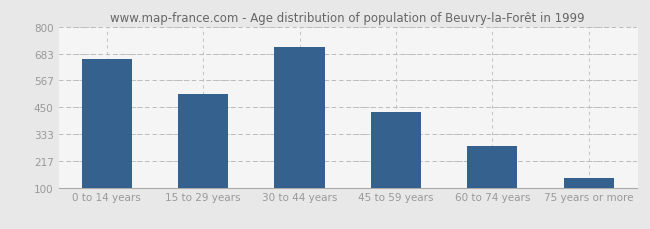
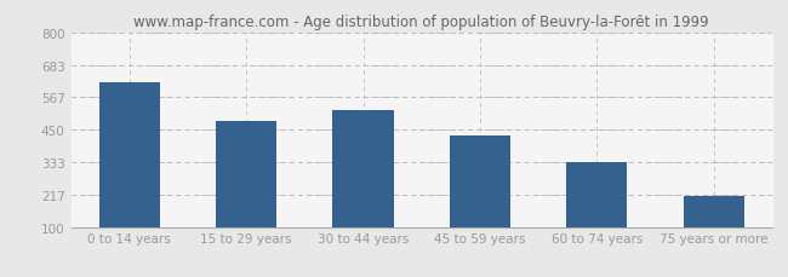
0 to 14 years: 660 -> 620
15 to 29 years: 507 -> 480
30 to 44 years: 713 -> 520
60 to 74 years: 280 -> 335
75 years or more: 140 -> 210
